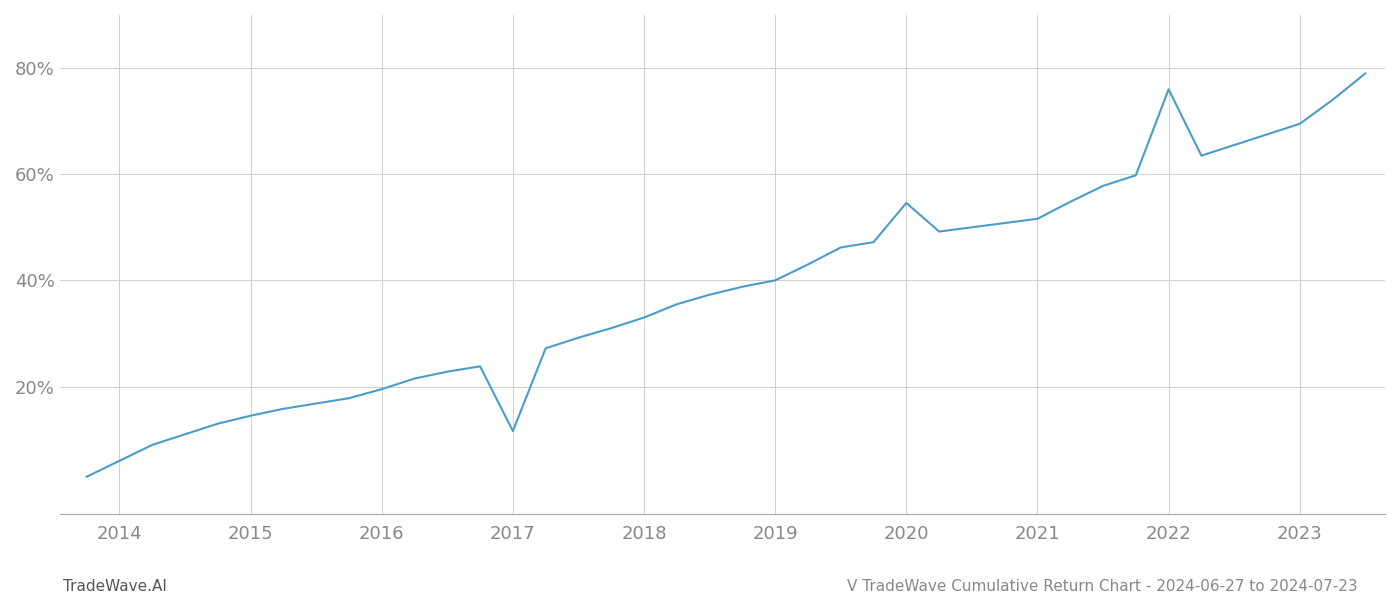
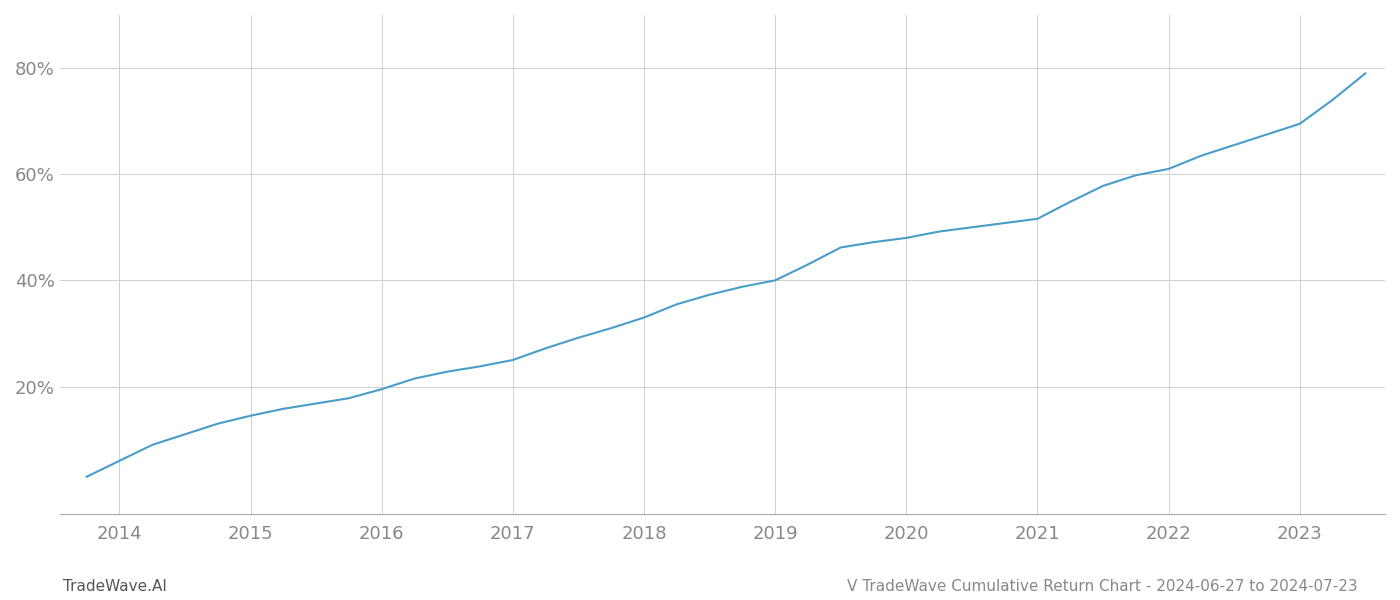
2017: 11.6% -> 25.0%
2020: 54.6% -> 48.0%
2022: 76.0% -> 61.0%
